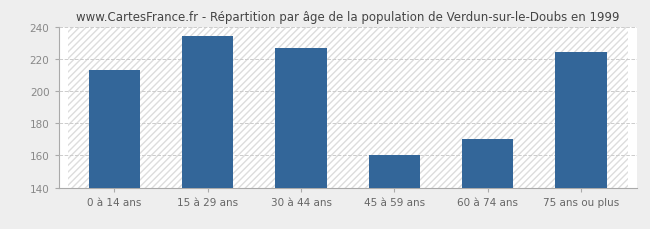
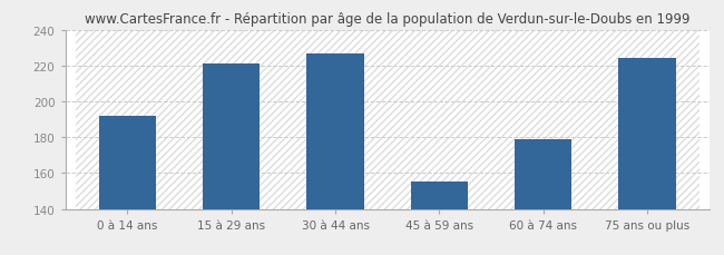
0 à 14 ans: 213 -> 192
15 à 29 ans: 234 -> 221
45 à 59 ans: 160 -> 155
60 à 74 ans: 170 -> 179
